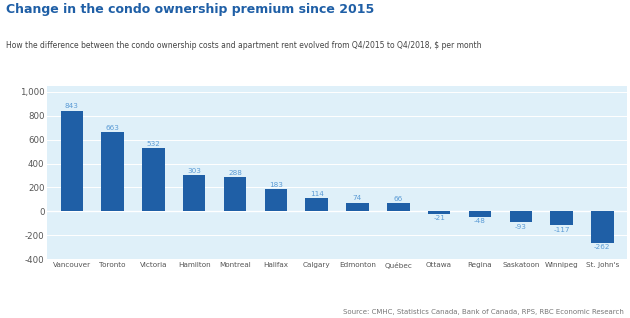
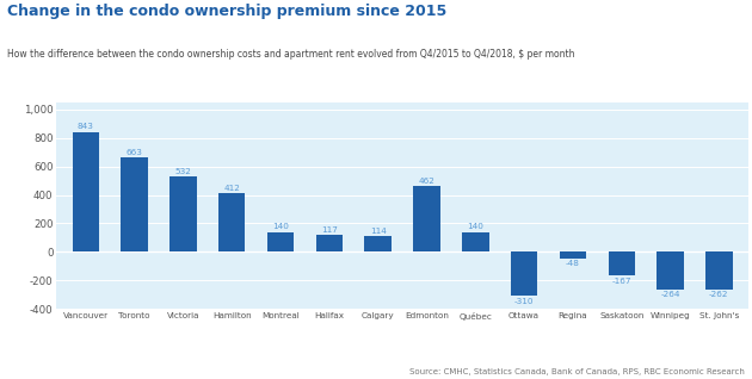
Hamilton: 303 -> 412
Montreal: 288 -> 140
Halifax: 183 -> 117
Edmonton: 74 -> 462
Québec: 66 -> 140
Ottawa: -21 -> -310
Saskatoon: -93 -> -167
Winnipeg: -117 -> -264
